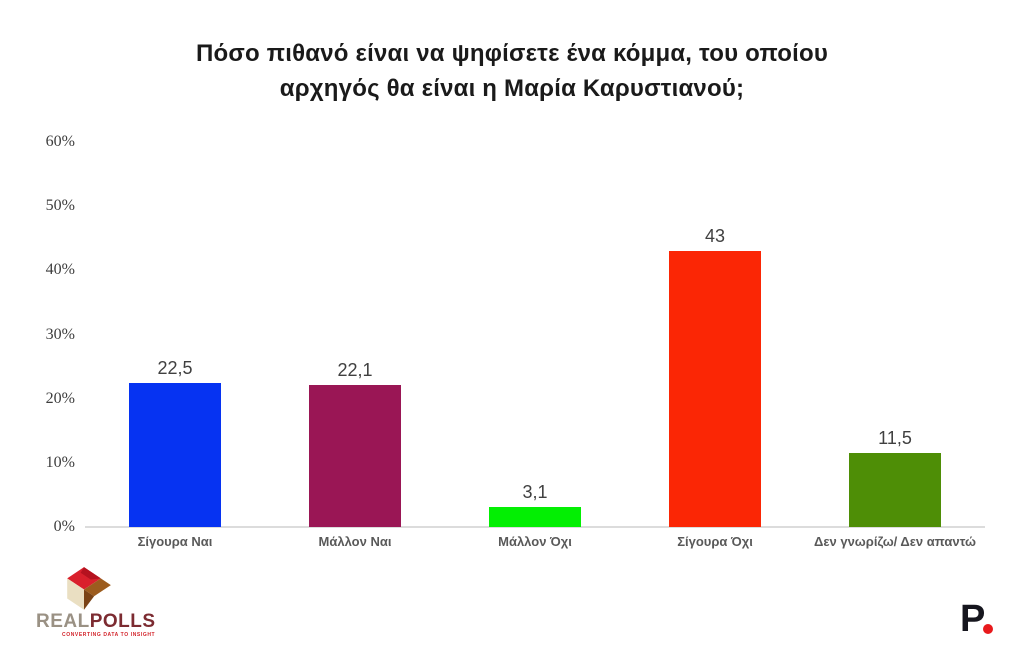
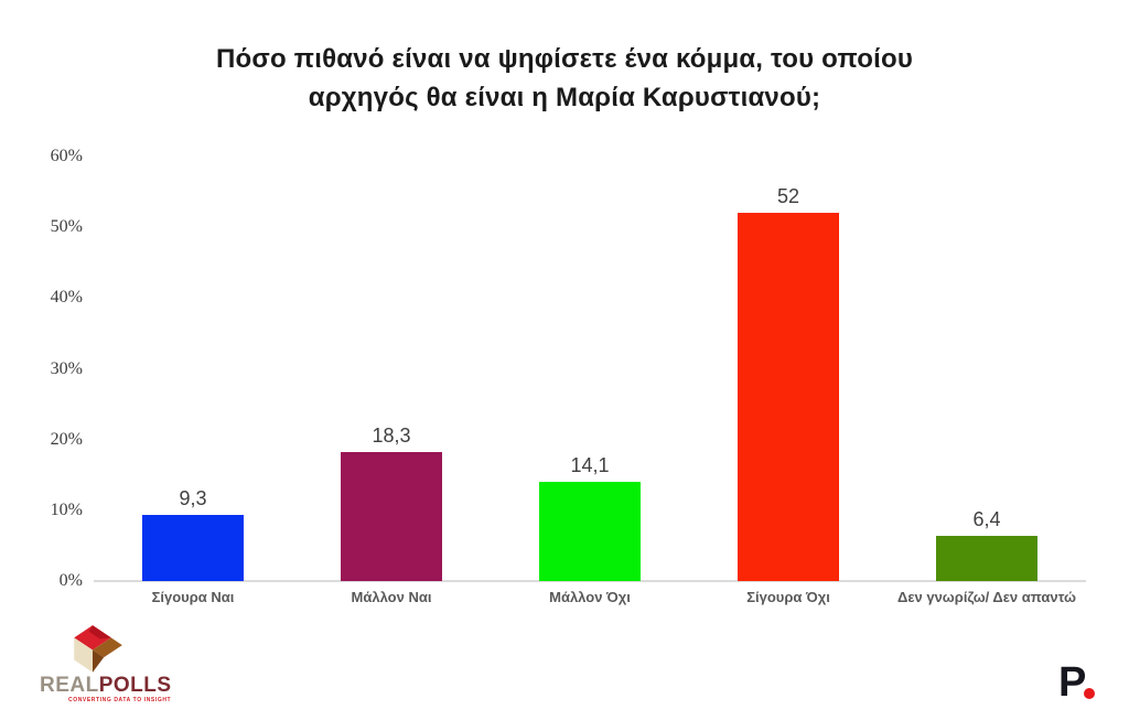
Σίγουρα Ναι: 22,5 -> 9,3
Μάλλον Ναι: 22,1 -> 18,3
Μάλλον Όχι: 3,1 -> 14,1
Σίγουρα Όχι: 43 -> 52
Δεν γνωρίζω/ Δεν απαντώ: 11,5 -> 6,4
